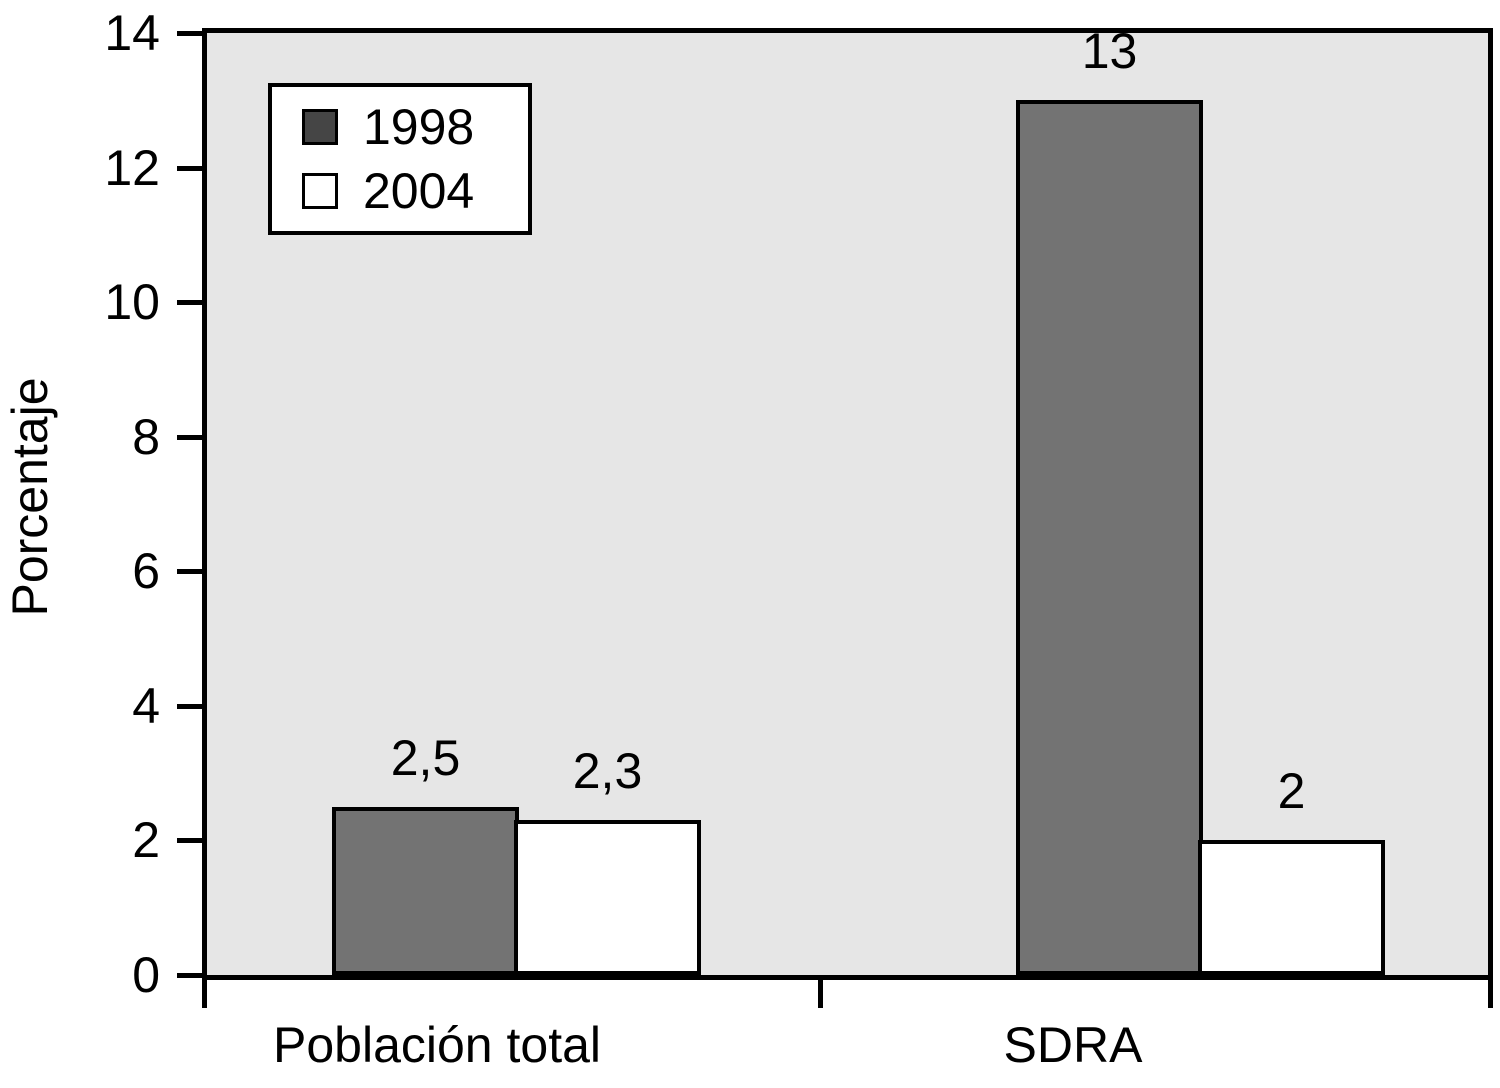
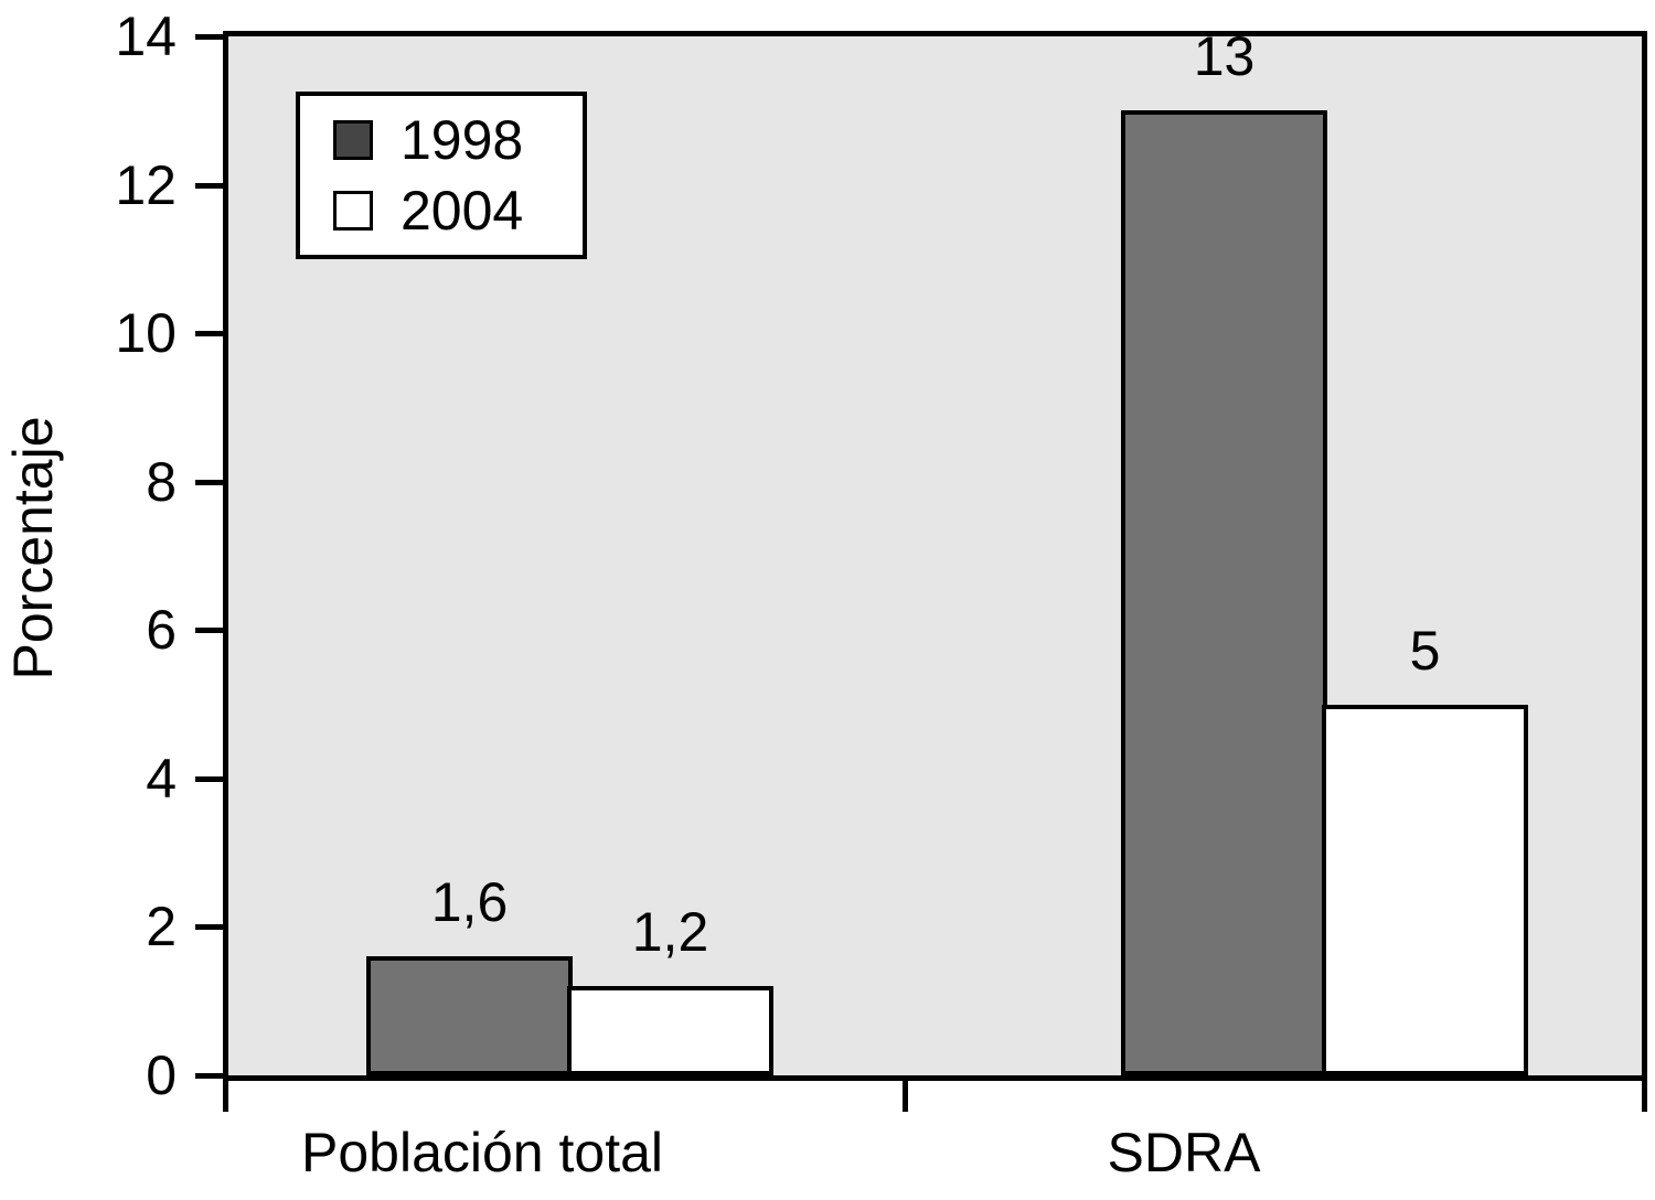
1998/Población total: 2,5 -> 1,6
2004/Población total: 2,3 -> 1,2
2004/SDRA: 2 -> 5
